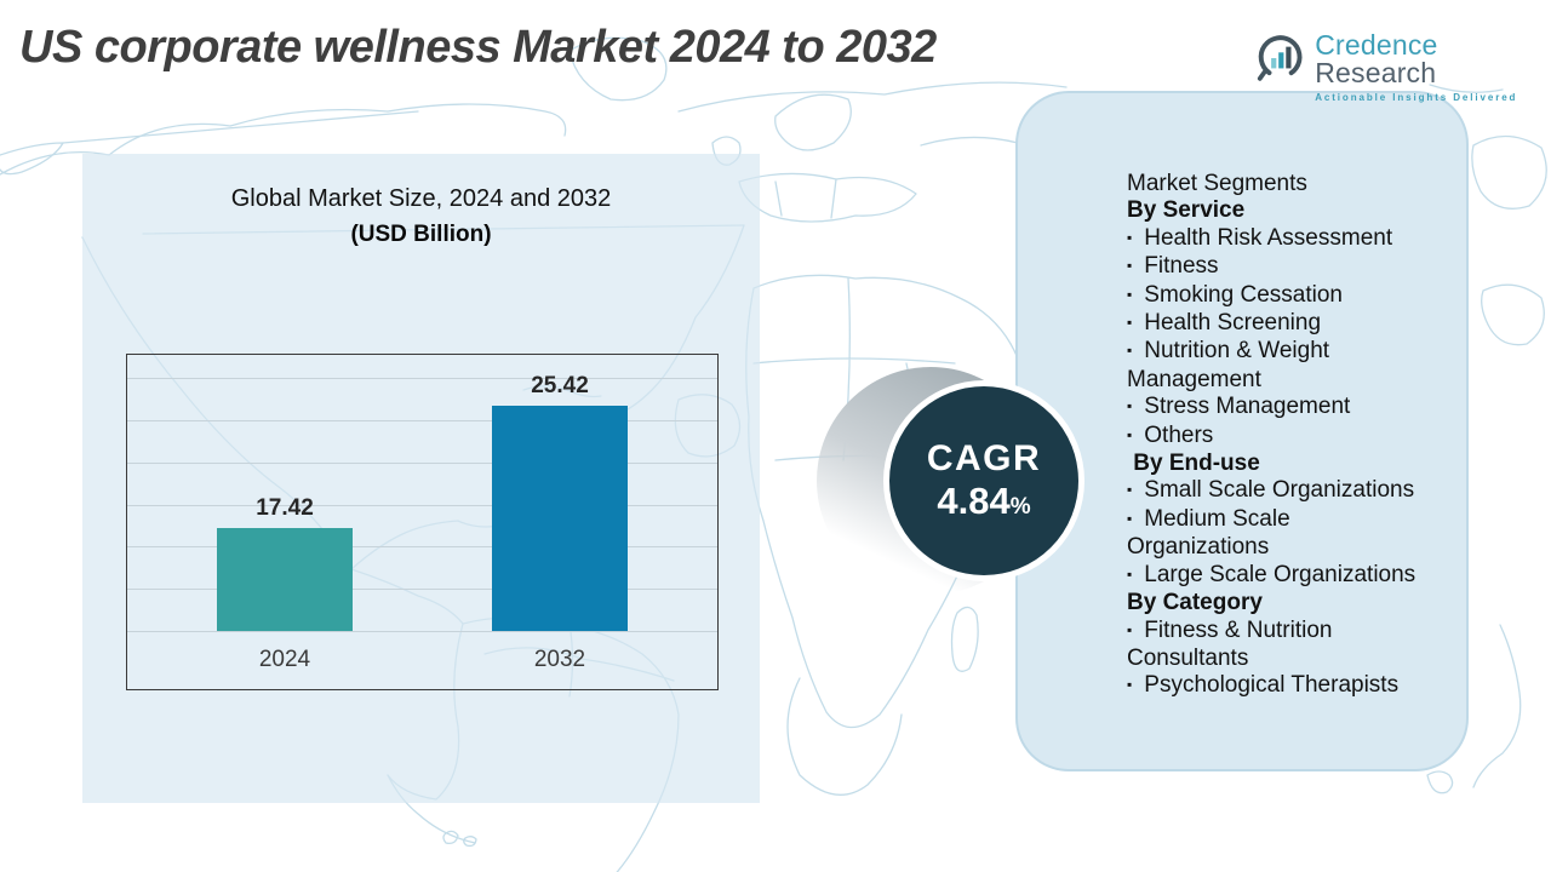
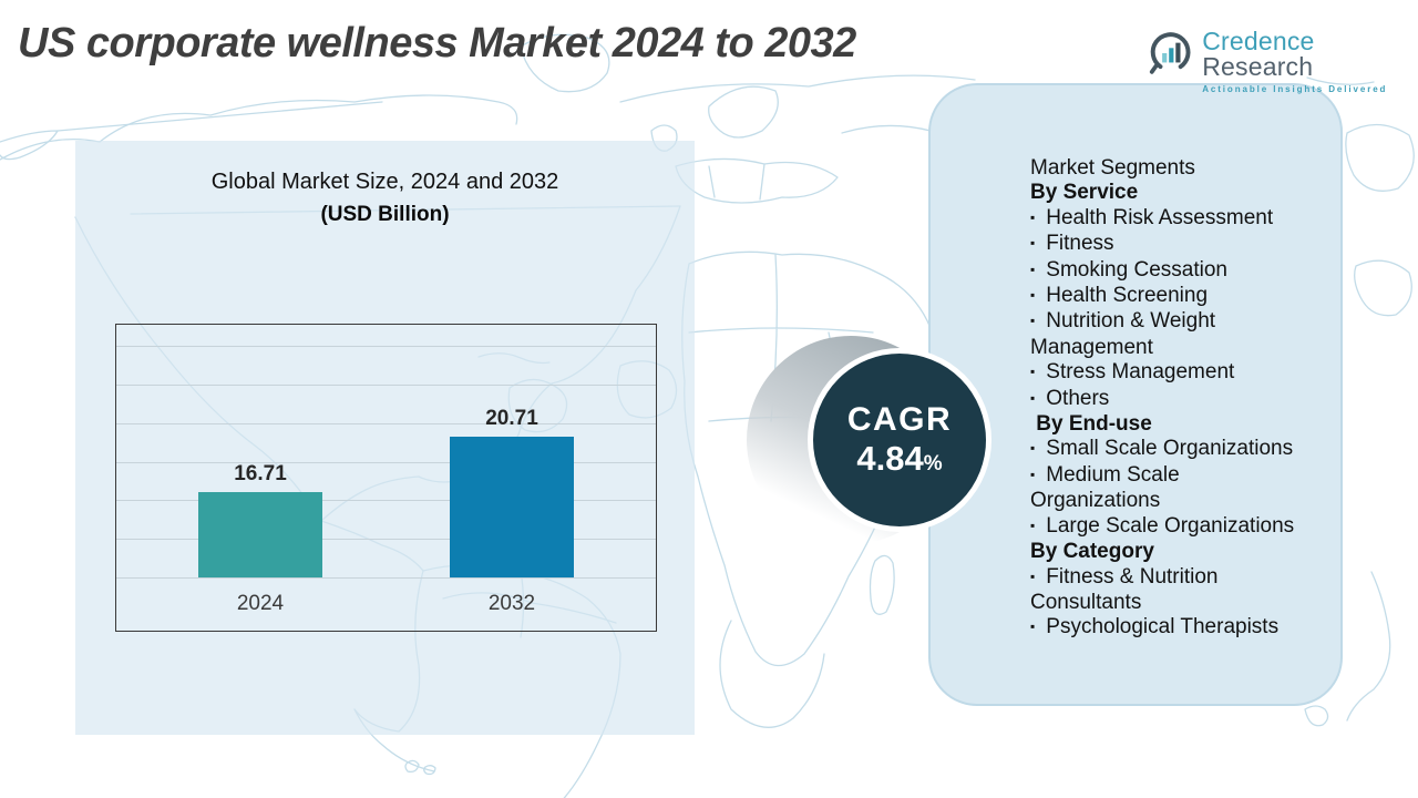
2024: 17.42 -> 16.71
2032: 25.42 -> 20.71
